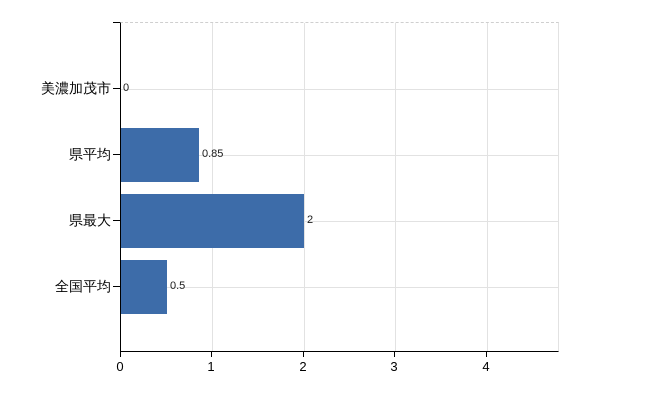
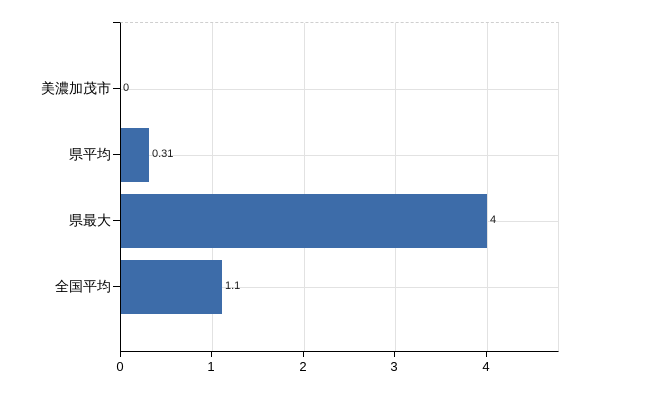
県平均: 0.85 -> 0.31
県最大: 2 -> 4
全国平均: 0.5 -> 1.1
